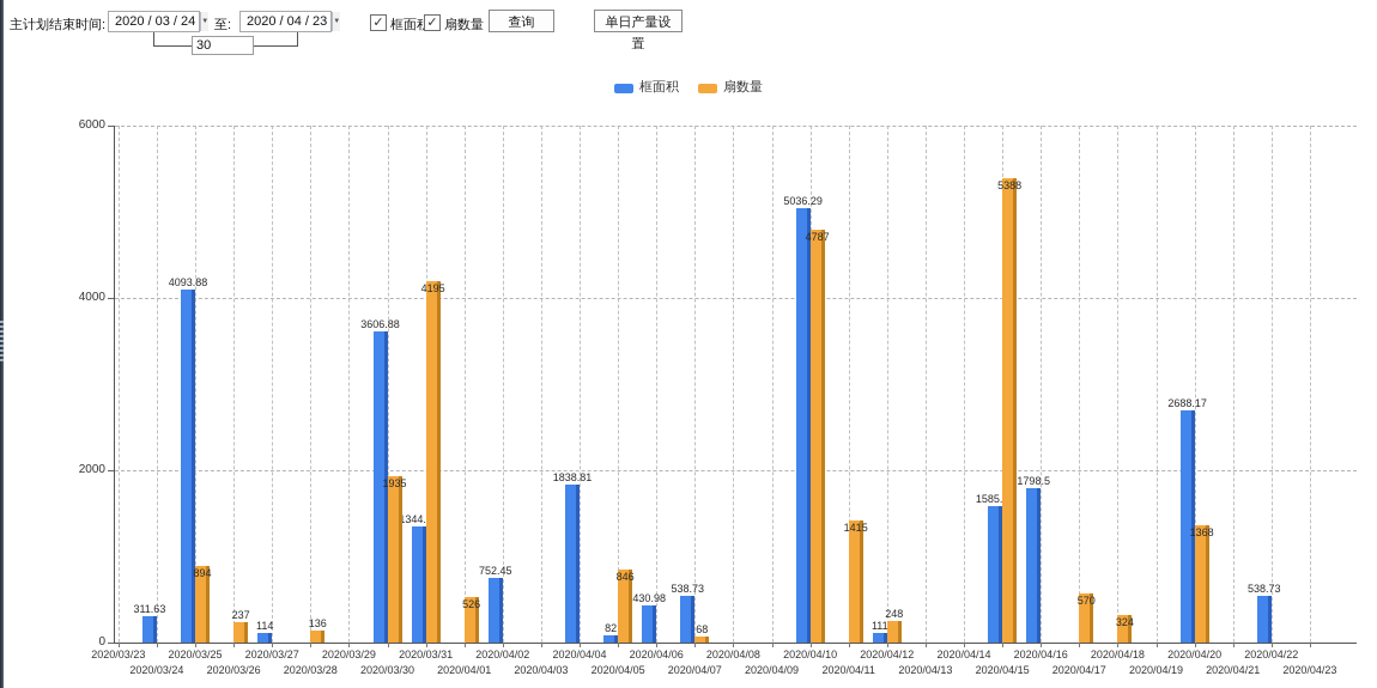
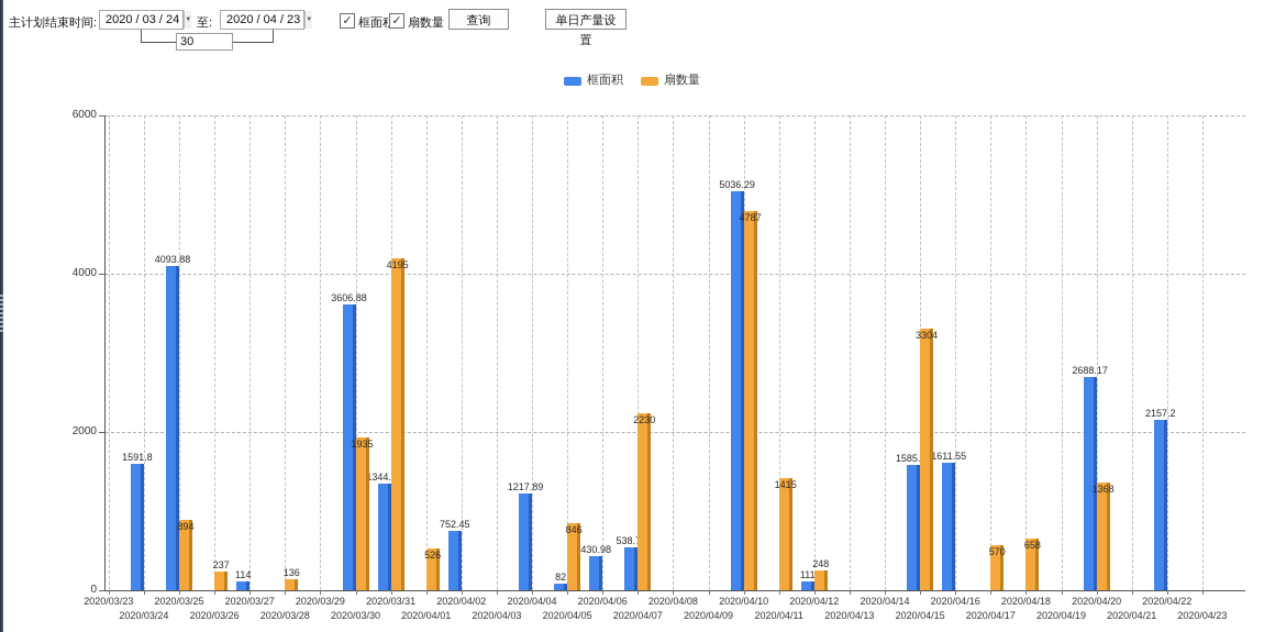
框面积/2020/03/24: 311.63 -> 1591.8
框面积/2020/04/04: 1838.81 -> 1217.89
扇数量/2020/04/07: 68 -> 2230
扇数量/2020/04/15: 5388 -> 3304
框面积/2020/04/16: 1798.5 -> 1611.55
扇数量/2020/04/18: 324 -> 658
框面积/2020/04/22: 538.73 -> 2157.2
